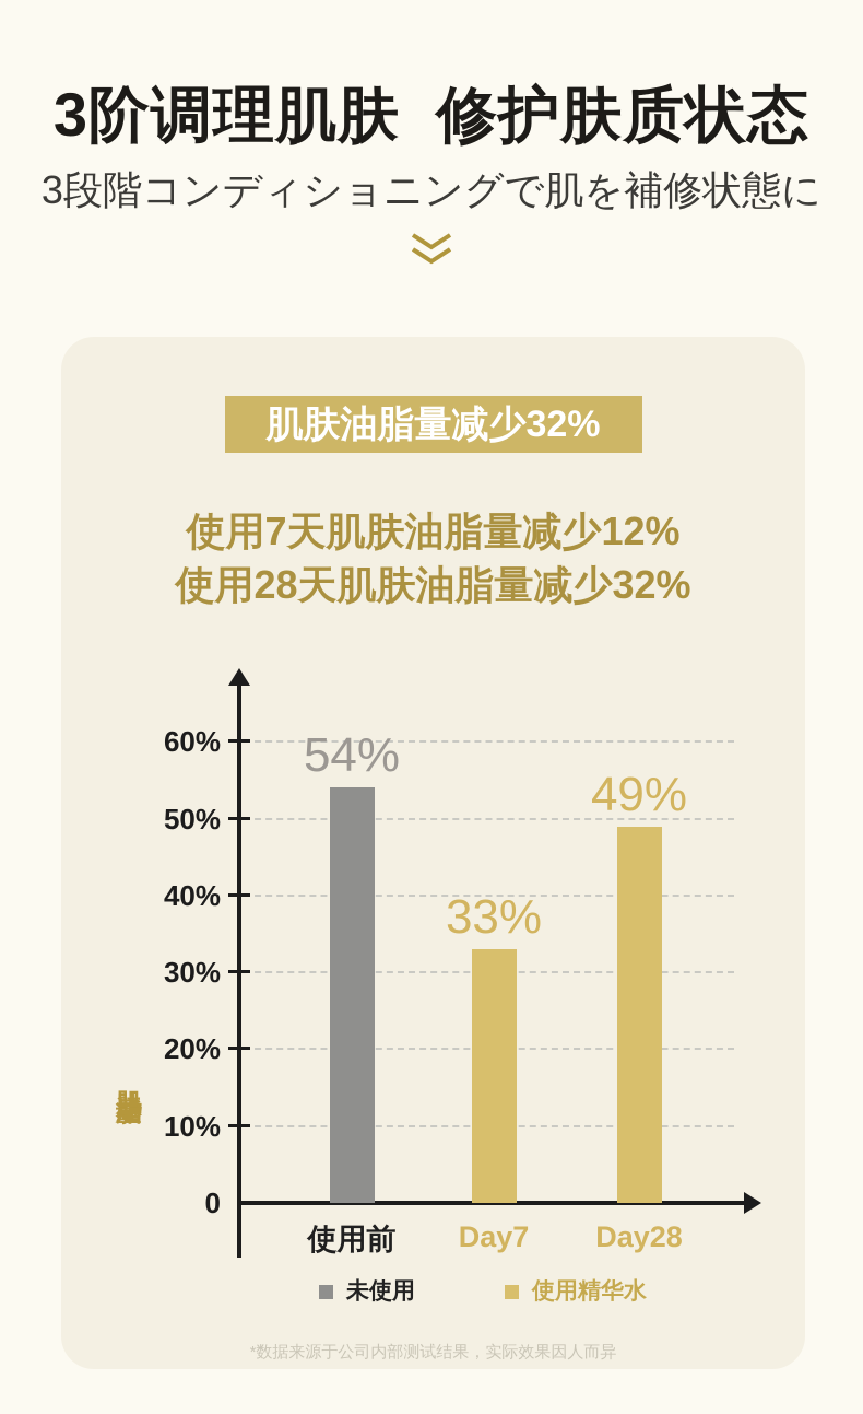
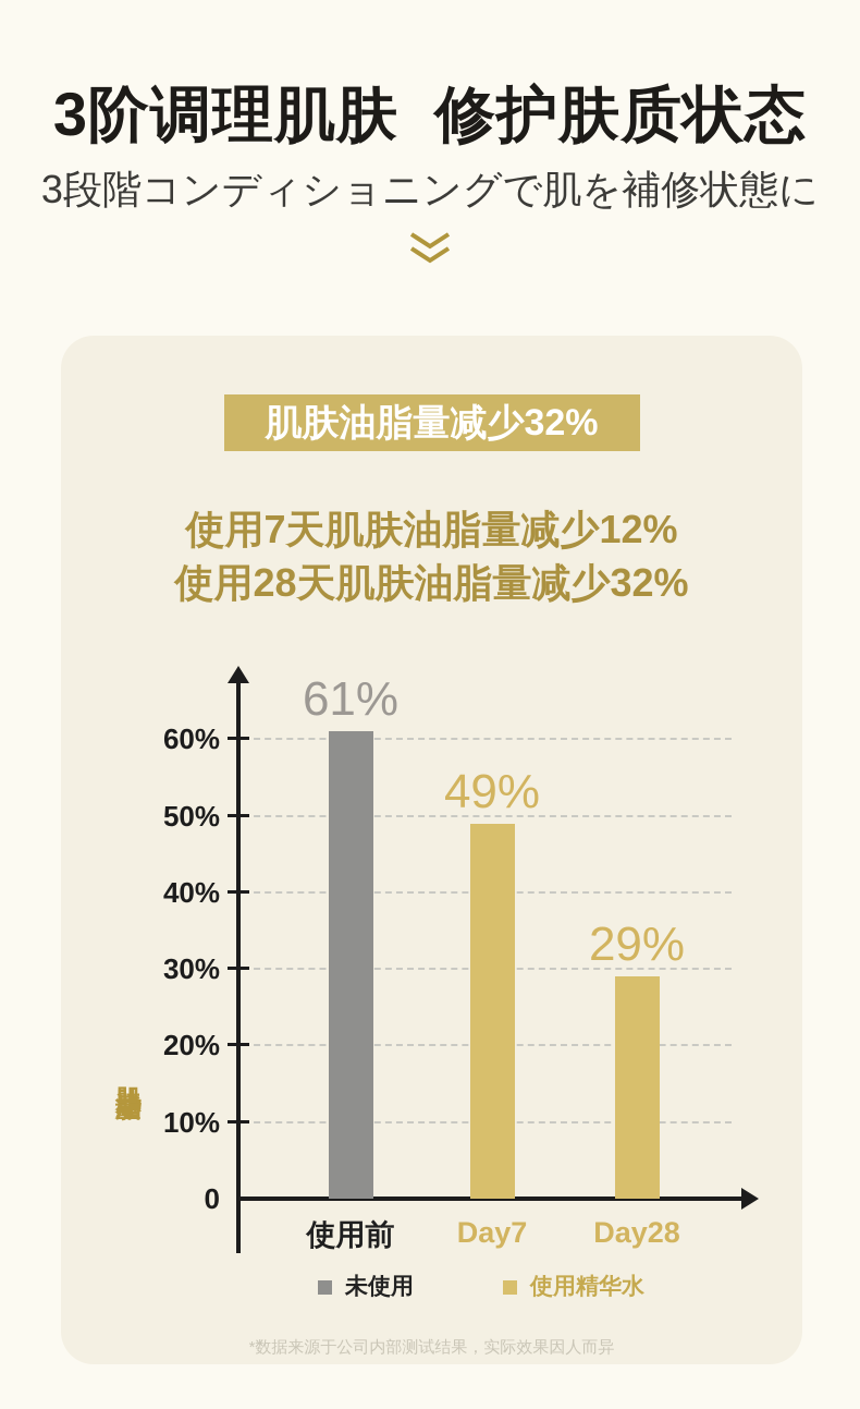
使用前: 54% -> 61%
Day7: 33% -> 49%
Day28: 49% -> 29%
